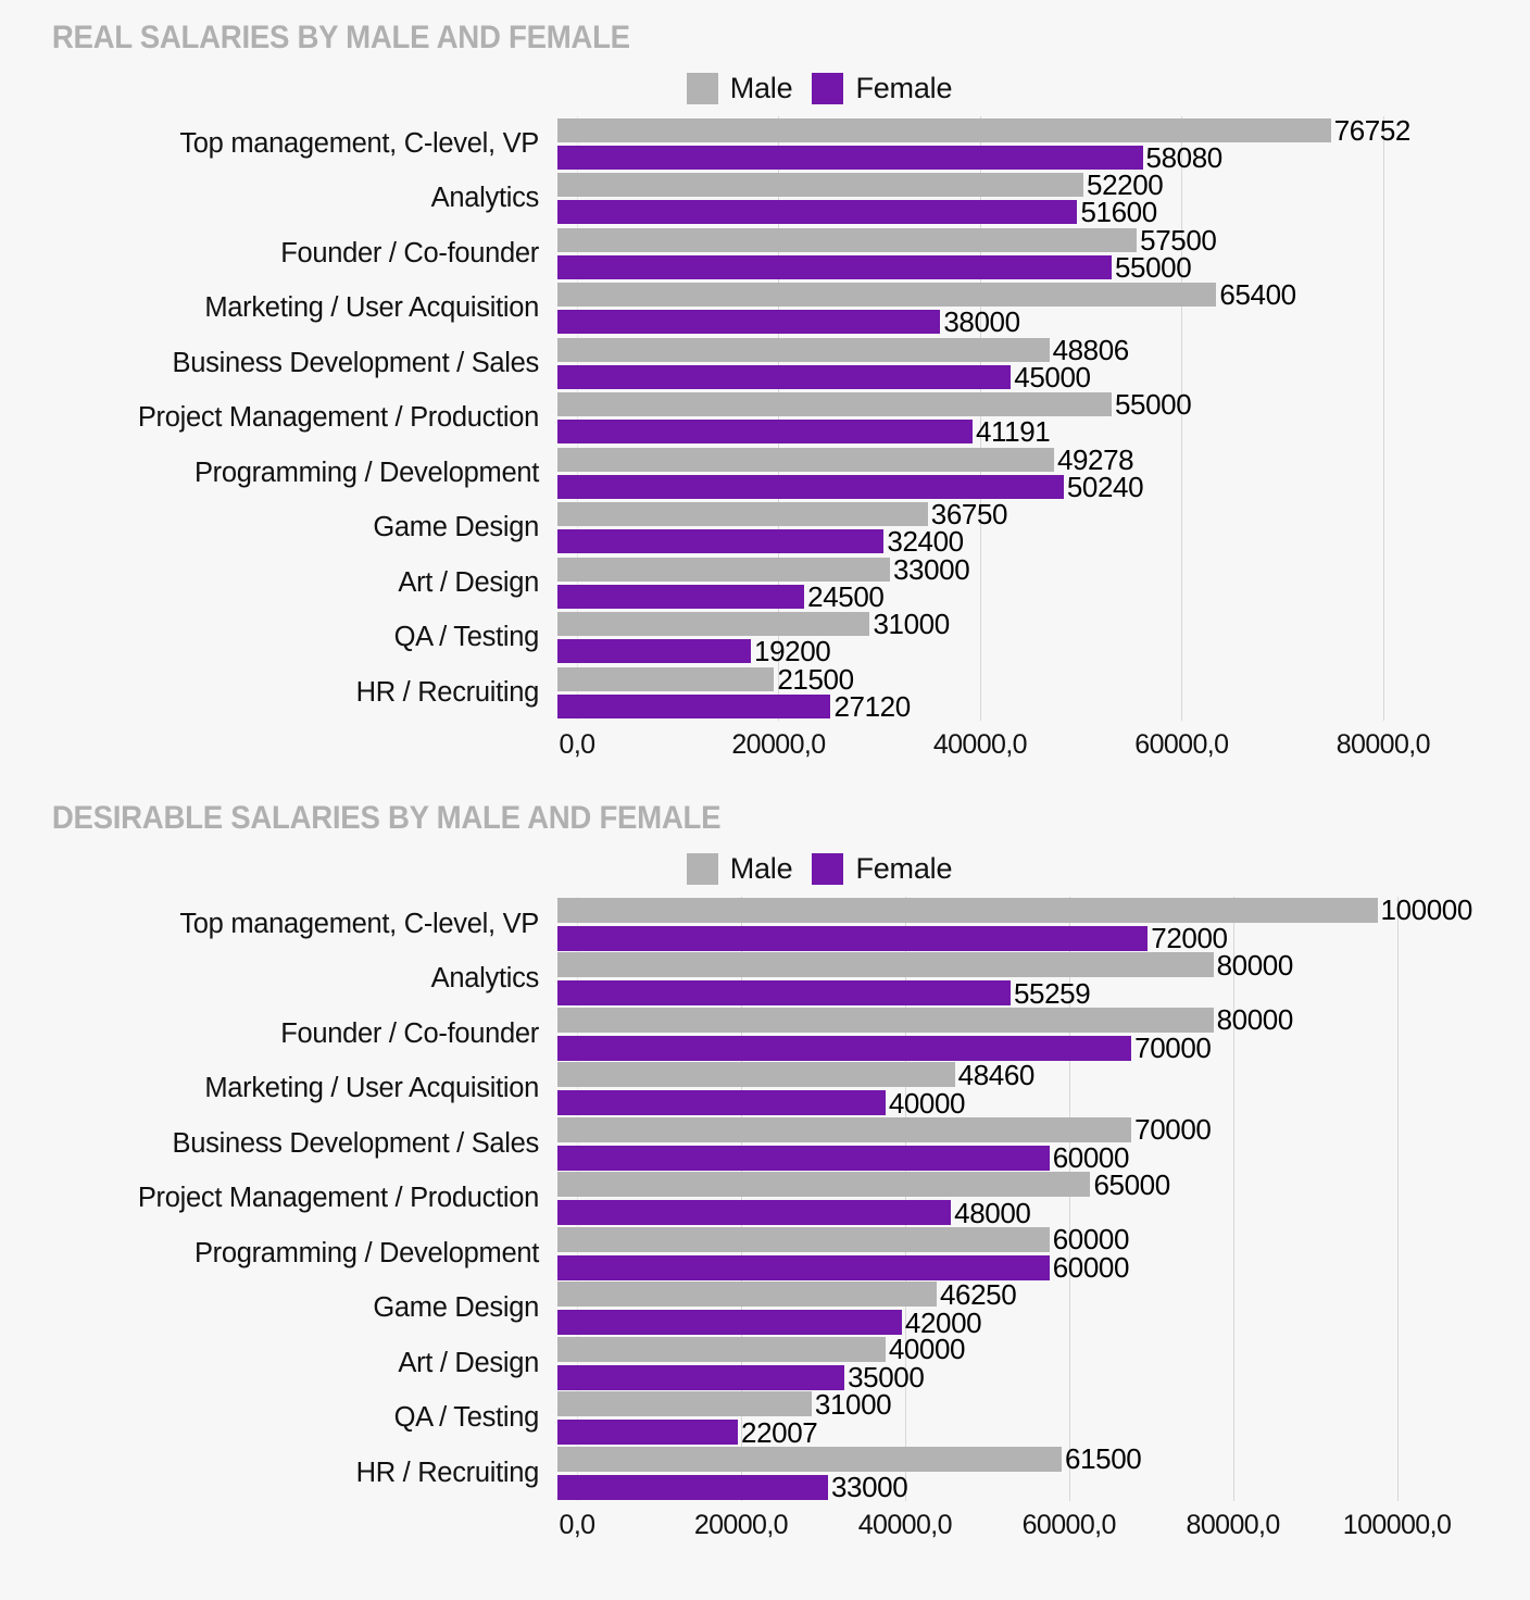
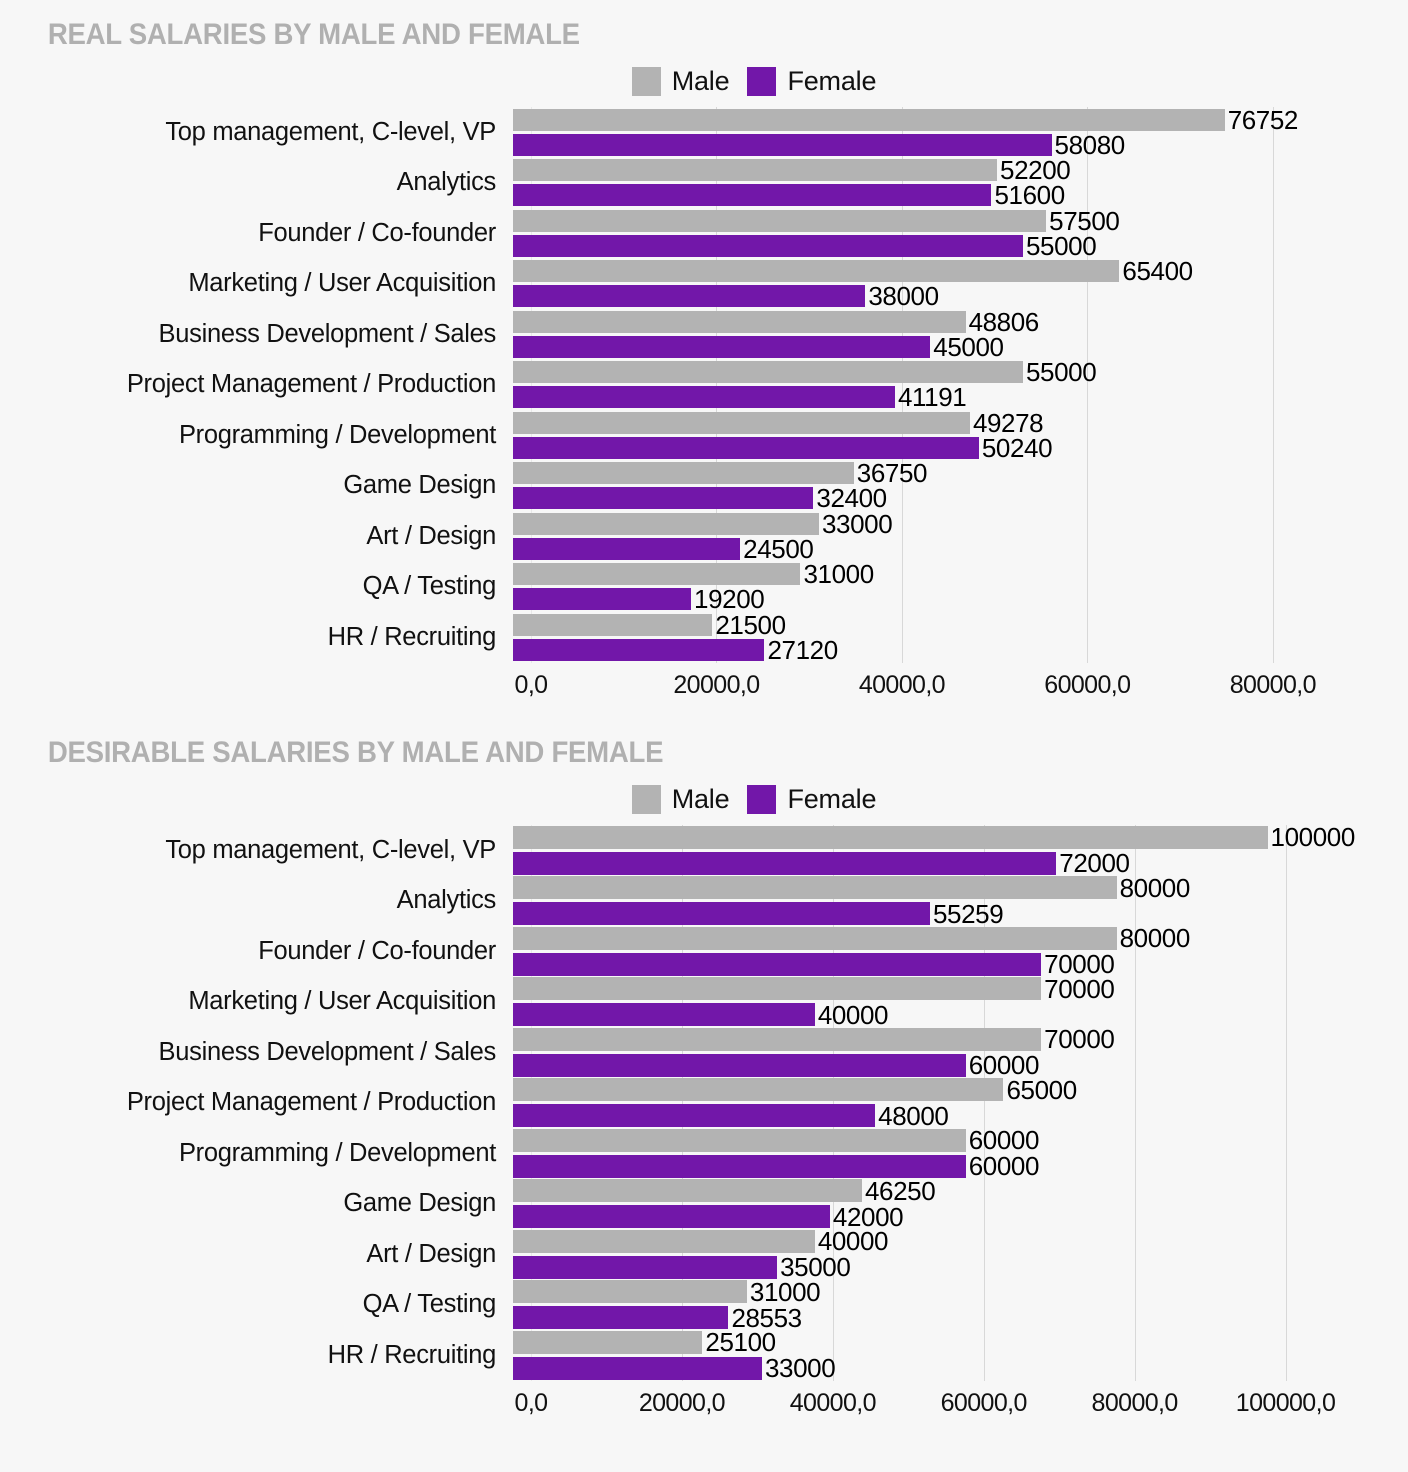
DESIRABLE SALARIES BY MALE AND FEMALE/Male/Marketing / User Acquisition: 48460 -> 70000
DESIRABLE SALARIES BY MALE AND FEMALE/Female/QA / Testing: 22007 -> 28553
DESIRABLE SALARIES BY MALE AND FEMALE/Male/HR / Recruiting: 61500 -> 25100
